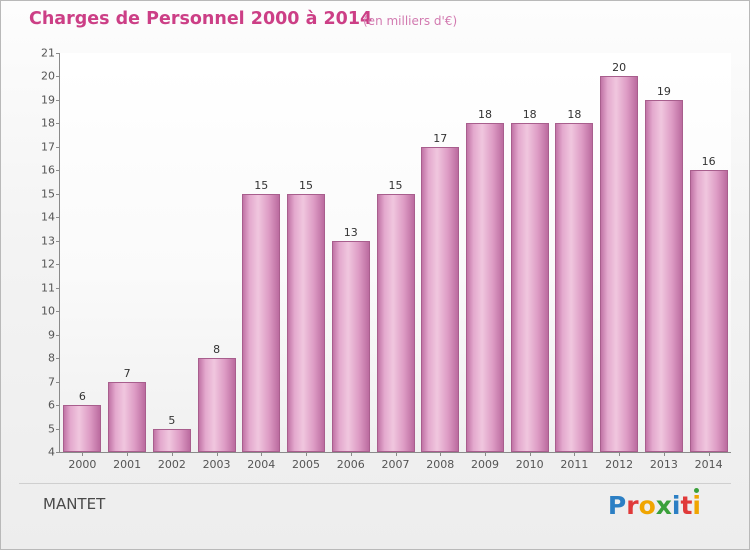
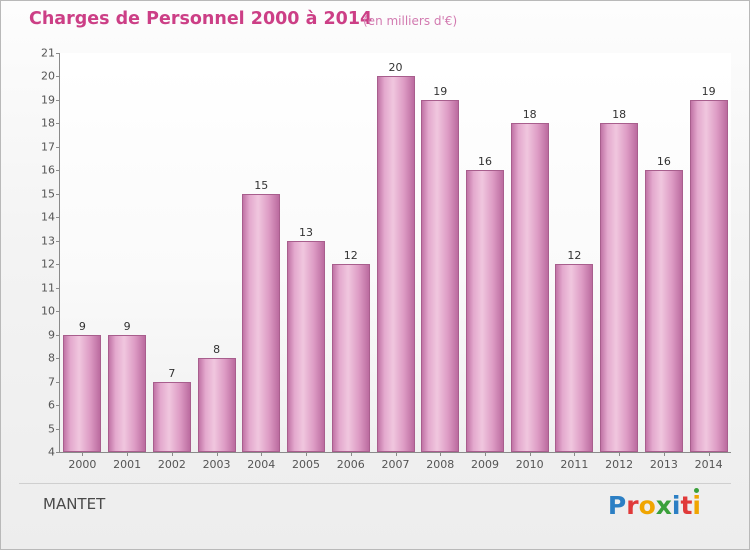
2000: 6 -> 9
2001: 7 -> 9
2002: 5 -> 7
2005: 15 -> 13
2006: 13 -> 12
2007: 15 -> 20
2008: 17 -> 19
2009: 18 -> 16
2011: 18 -> 12
2012: 20 -> 18
2013: 19 -> 16
2014: 16 -> 19
